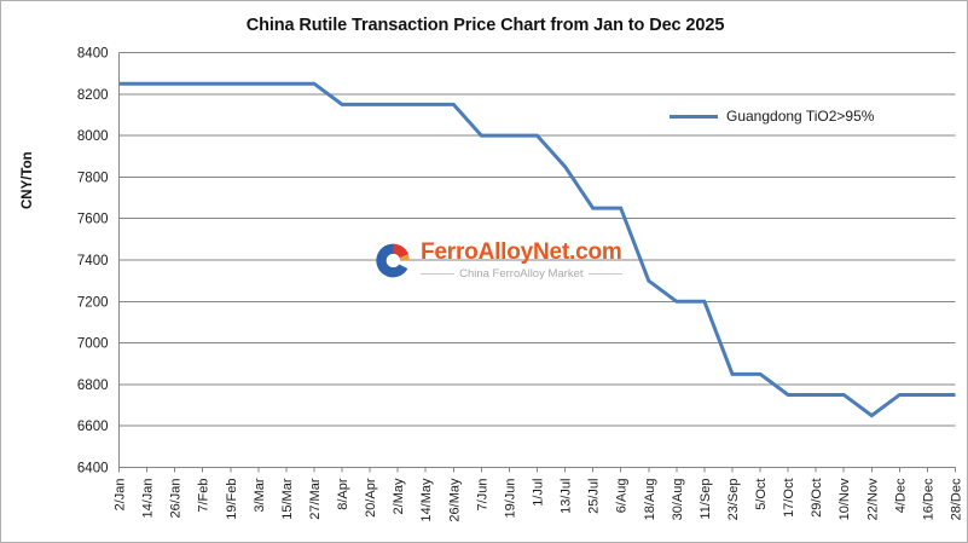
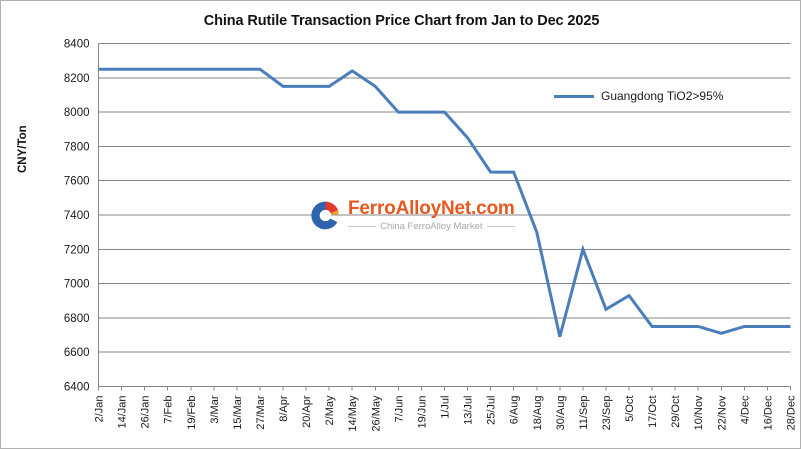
14/May: 8150 -> 8240
30/Aug: 7200 -> 6690
5/Oct: 6850 -> 6930
22/Nov: 6650 -> 6710
